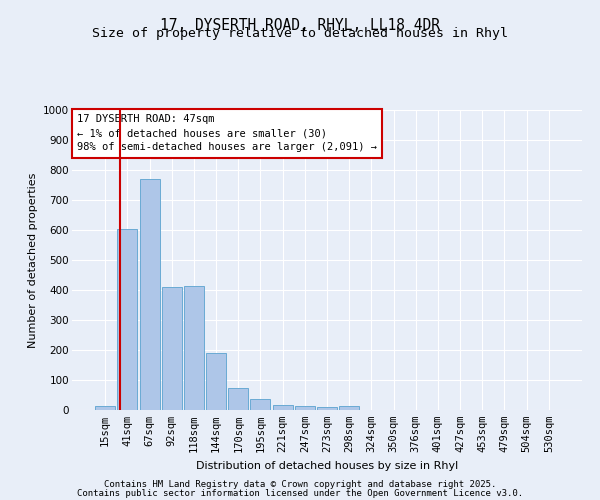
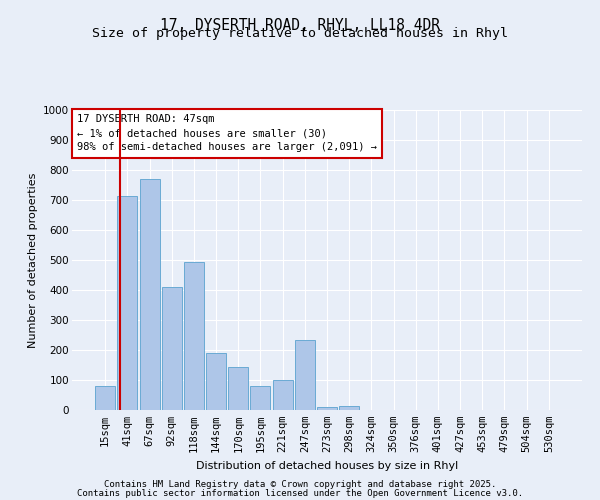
15sqm: 15 -> 80
41sqm: 605 -> 715
118sqm: 415 -> 495
170sqm: 75 -> 145
195sqm: 37 -> 80
221sqm: 18 -> 100
247sqm: 15 -> 235
